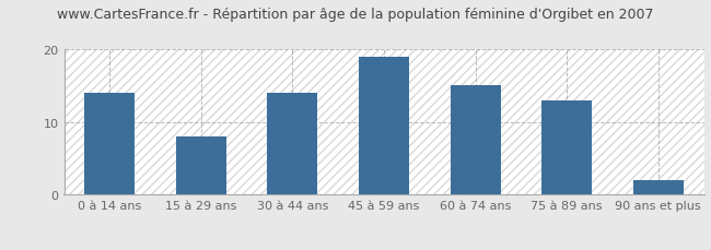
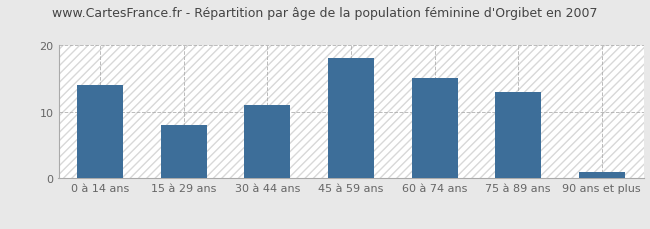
30 à 44 ans: 14 -> 11
45 à 59 ans: 19 -> 18
90 ans et plus: 2 -> 1
